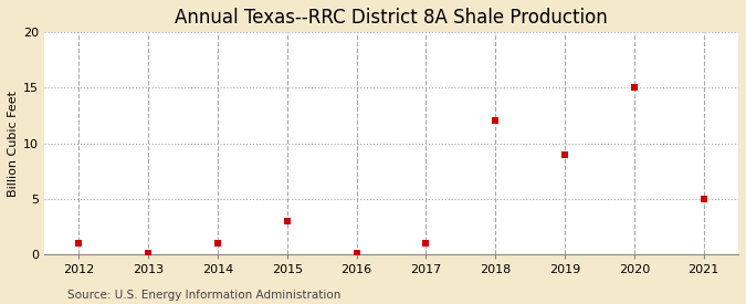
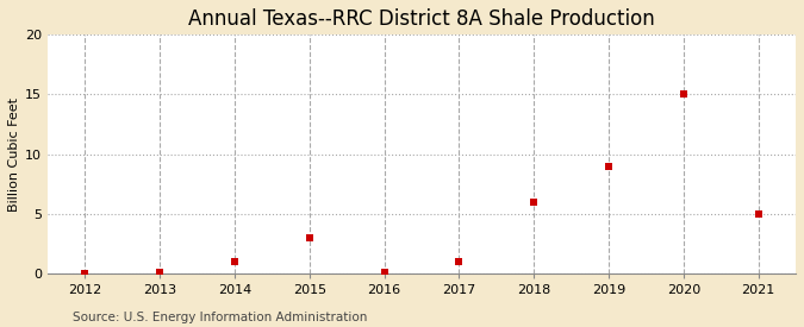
2012: 1.0 -> 0.0
2018: 12.0 -> 6.0
